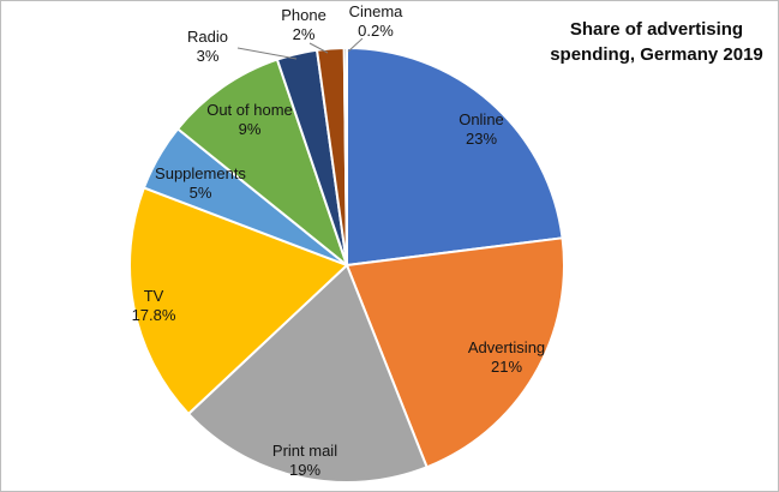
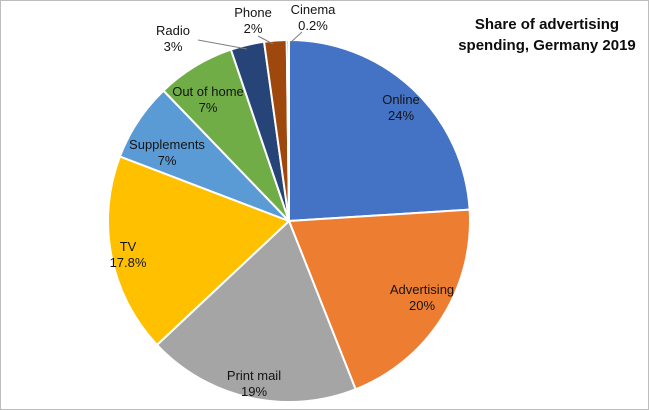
Online: 23% -> 24%
Advertising: 21% -> 20%
Supplements: 5% -> 7%
Out of home: 9% -> 7%
